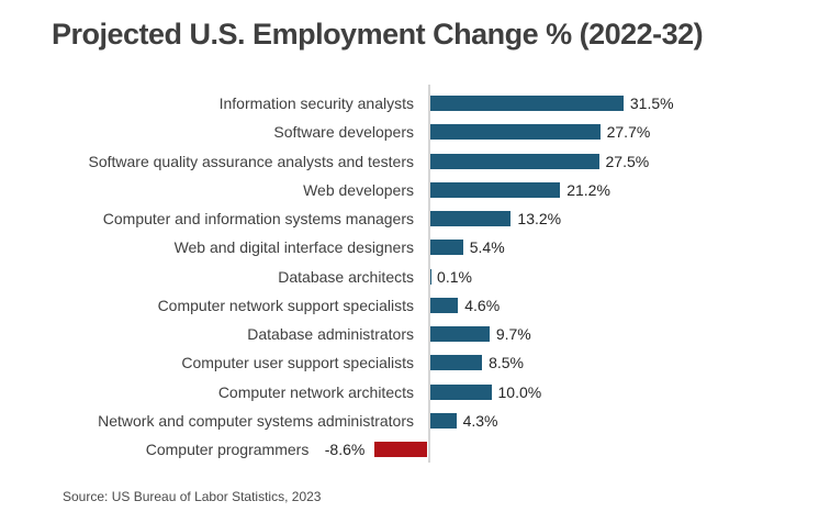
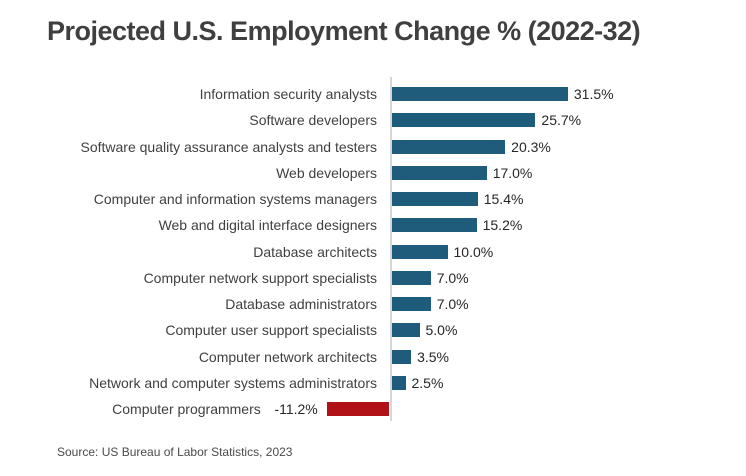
Software developers: 27.7% -> 25.7%
Software quality assurance analysts and testers: 27.5% -> 20.3%
Web developers: 21.2% -> 17.0%
Computer and information systems managers: 13.2% -> 15.4%
Web and digital interface designers: 5.4% -> 15.2%
Database architects: 0.1% -> 10.0%
Computer network support specialists: 4.6% -> 7.0%
Database administrators: 9.7% -> 7.0%
Computer user support specialists: 8.5% -> 5.0%
Computer network architects: 10.0% -> 3.5%
Network and computer systems administrators: 4.3% -> 2.5%
Computer programmers: -8.6% -> -11.2%
